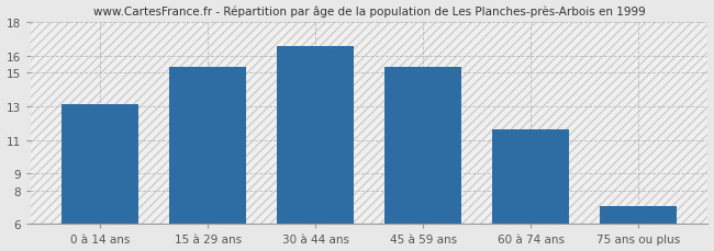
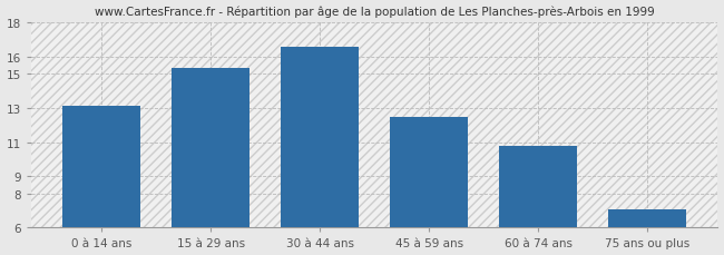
45 à 59 ans: 15.3 -> 12.5
60 à 74 ans: 11.6 -> 10.8
